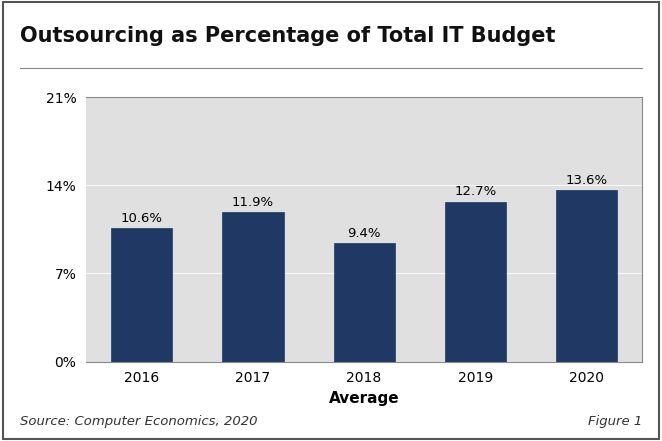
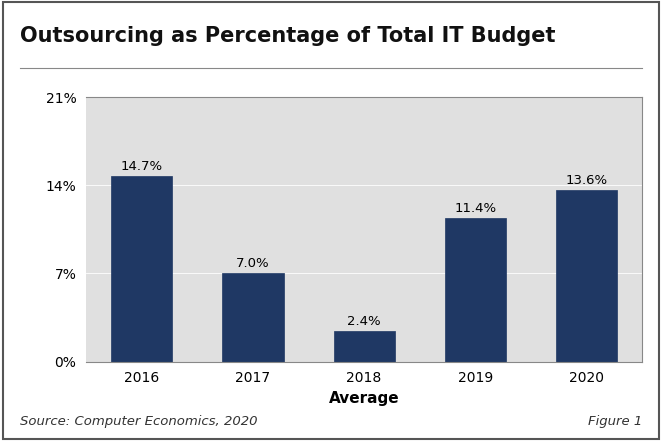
2016: 10.6% -> 14.7%
2017: 11.9% -> 7.0%
2018: 9.4% -> 2.4%
2019: 12.7% -> 11.4%
